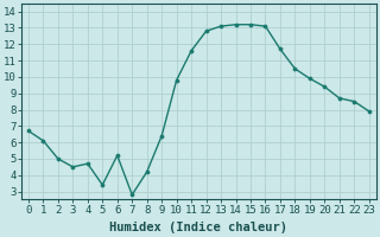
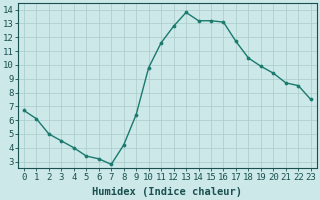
4: 4.7 -> 4.0
6: 5.2 -> 3.2
13: 13.1 -> 13.8
23: 7.9 -> 7.5
